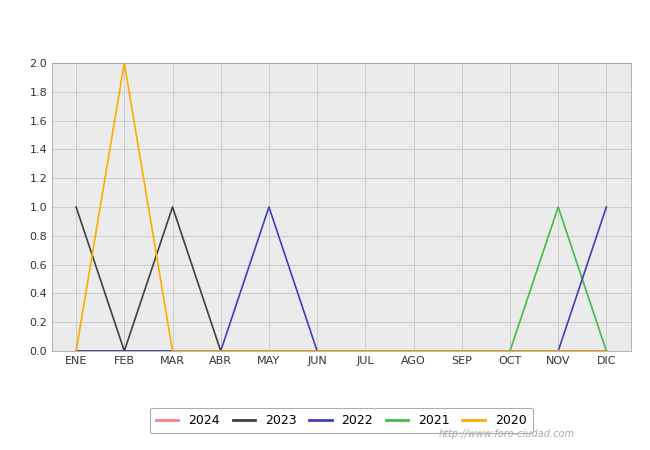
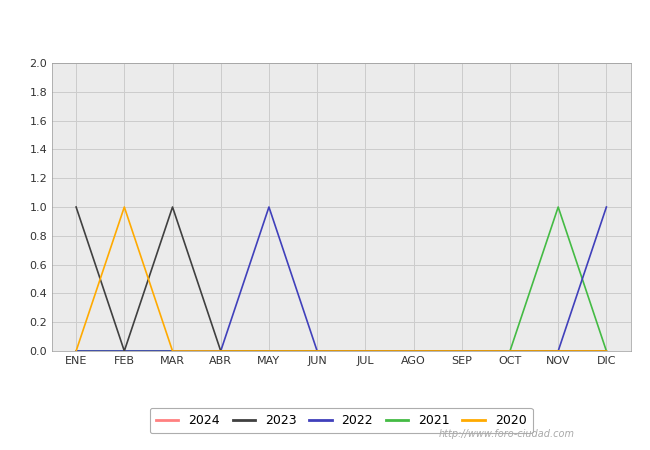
2020/FEB: 2 -> 1
